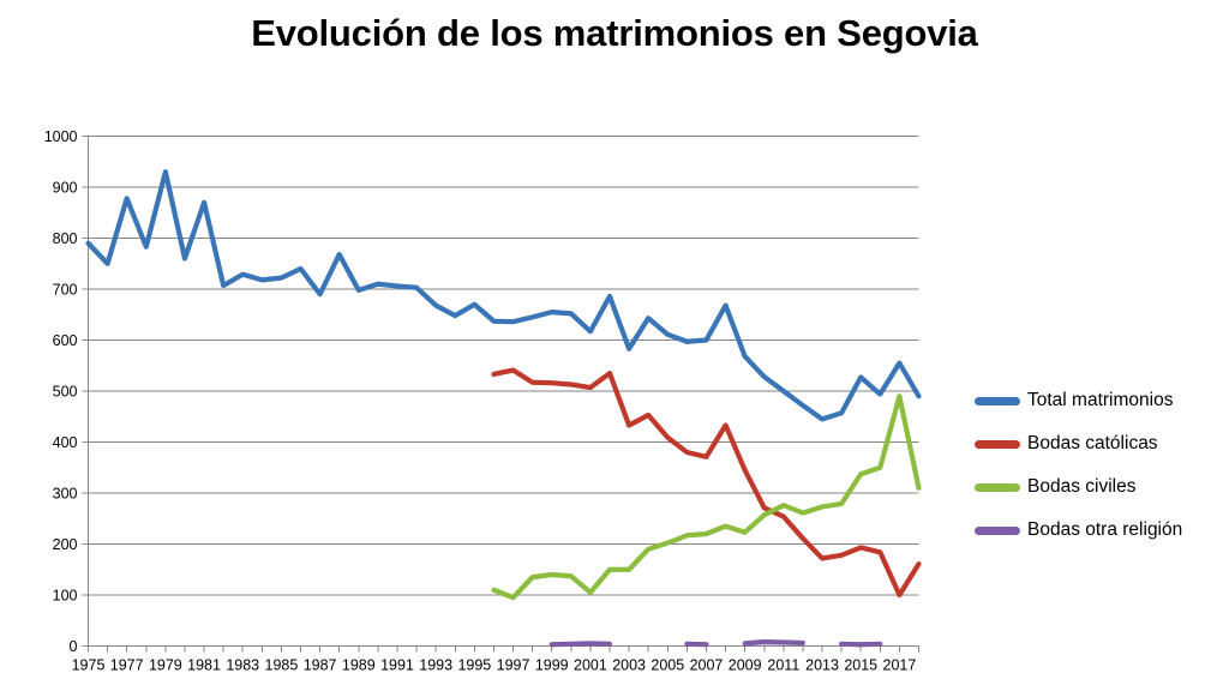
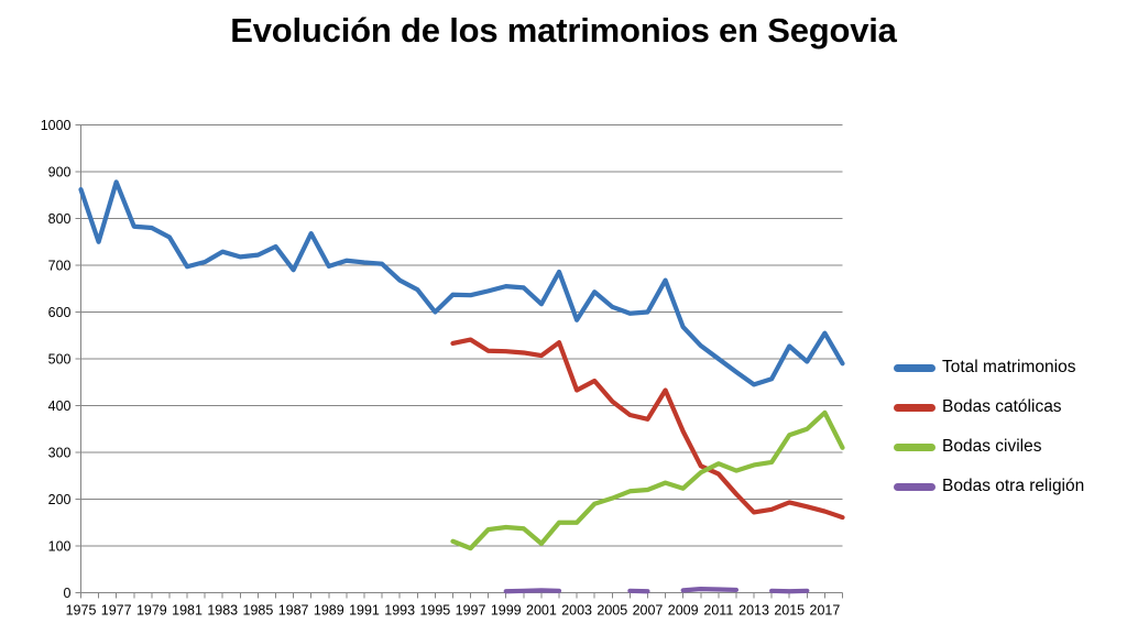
Total matrimonios/1975: 790 -> 860
Total matrimonios/1979: 930 -> 780
Total matrimonios/1981: 870 -> 700
Total matrimonios/1995: 670 -> 600
Bodas católicas/2017: 100 -> 170
Bodas civiles/2017: 490 -> 380
